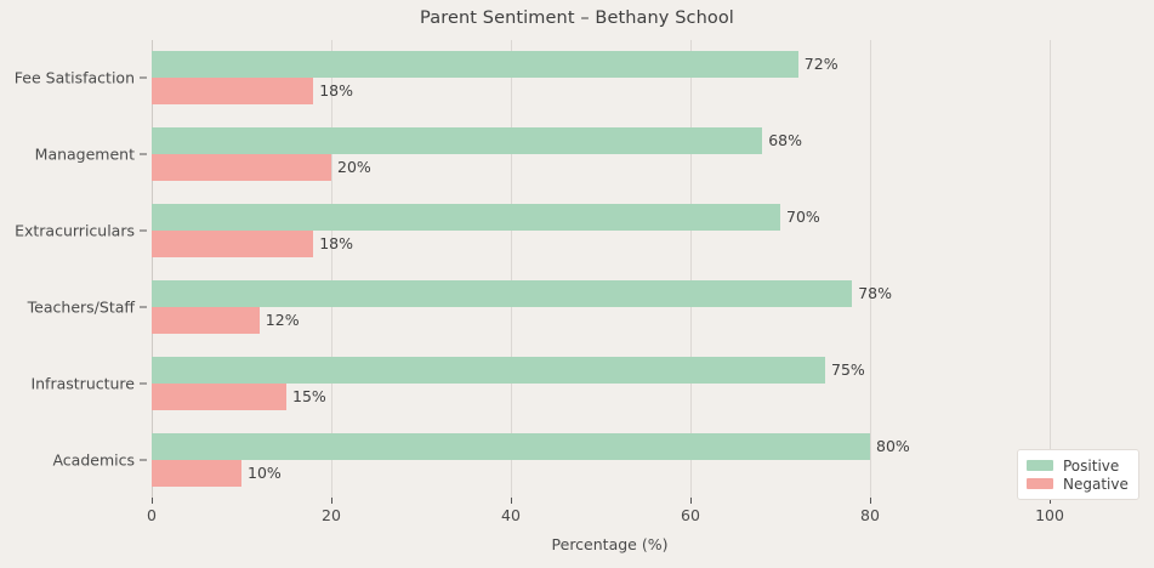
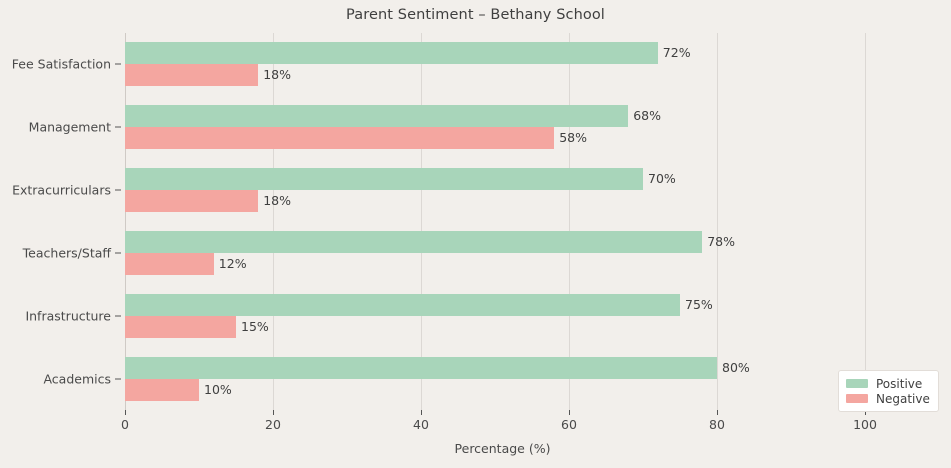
Negative/Management: 20% -> 58%
